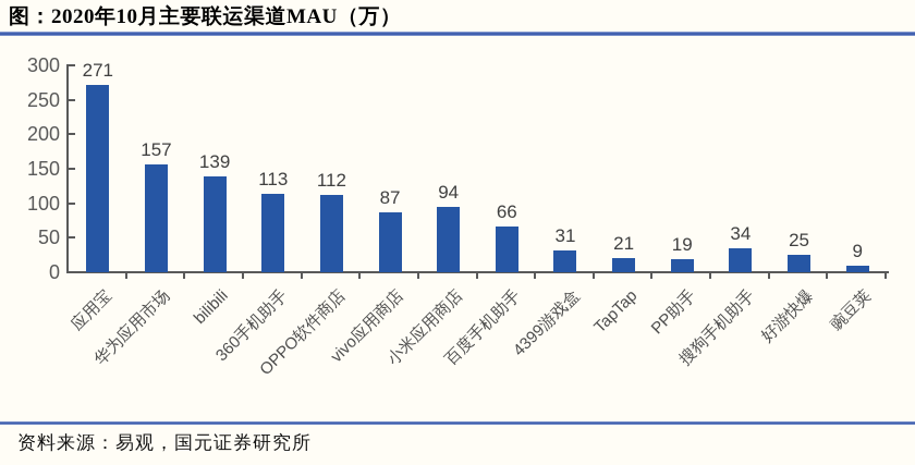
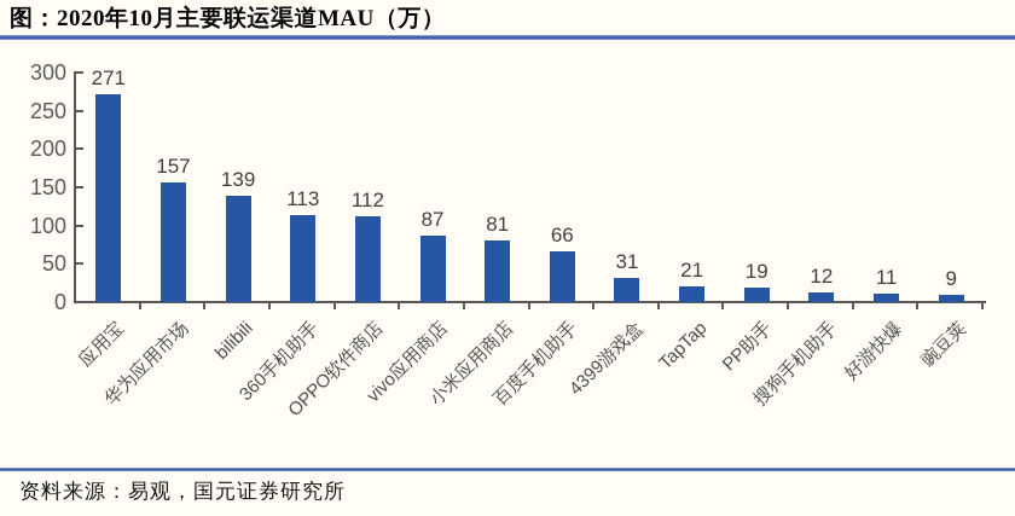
小米应用商店: 94 -> 81
搜狗手机助手: 34 -> 12
好游快爆: 25 -> 11
